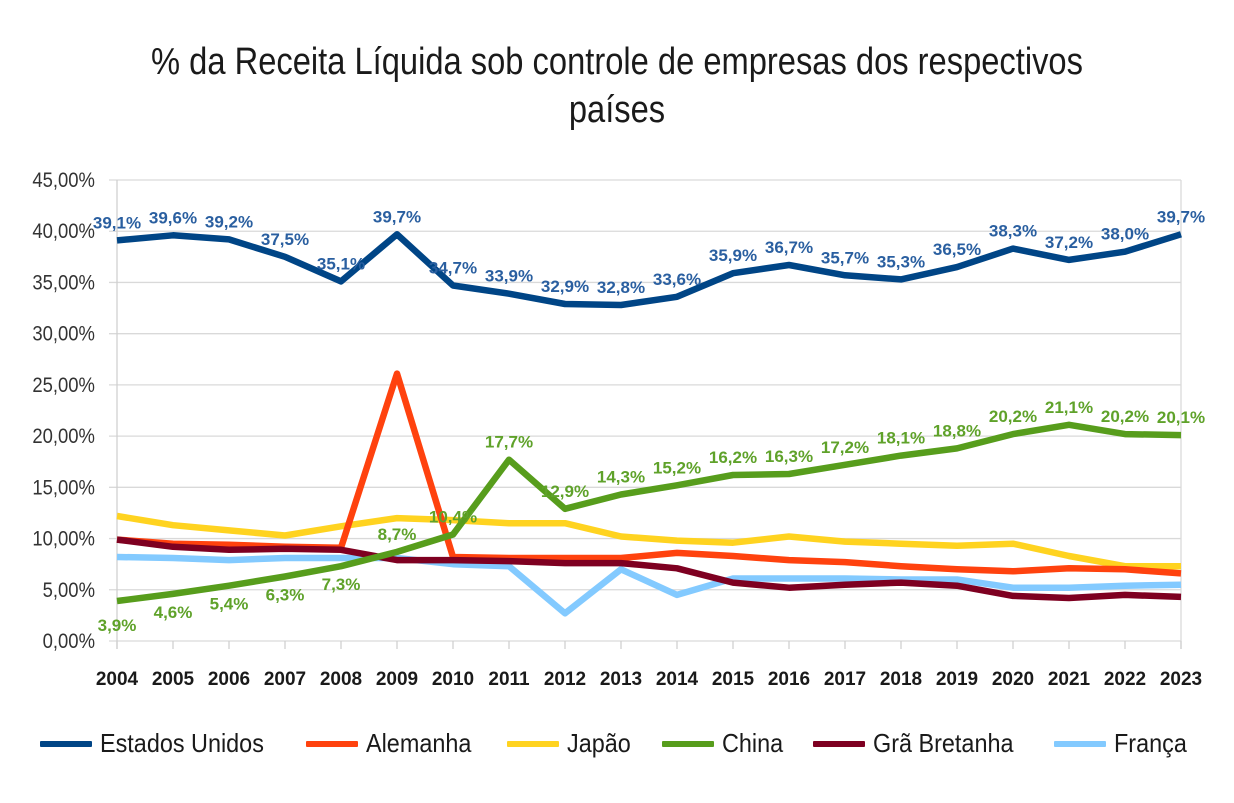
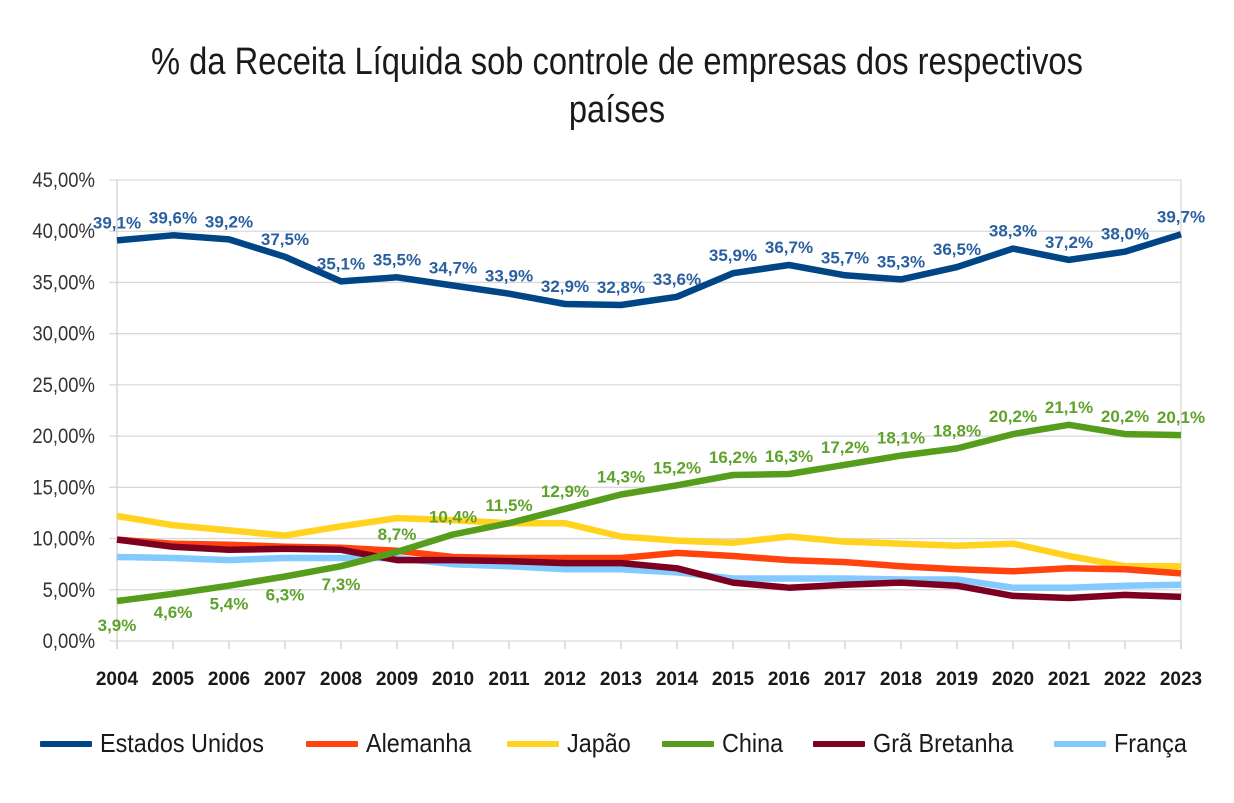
Estados Unidos/2009: 39,7% -> 35,5%
Alemanha/2009: 26,1% -> 8,8%
China/2011: 17,7% -> 11,5%
França/2012: 2,7% -> 7,0%
França/2014: 4,5% -> 6,7%
